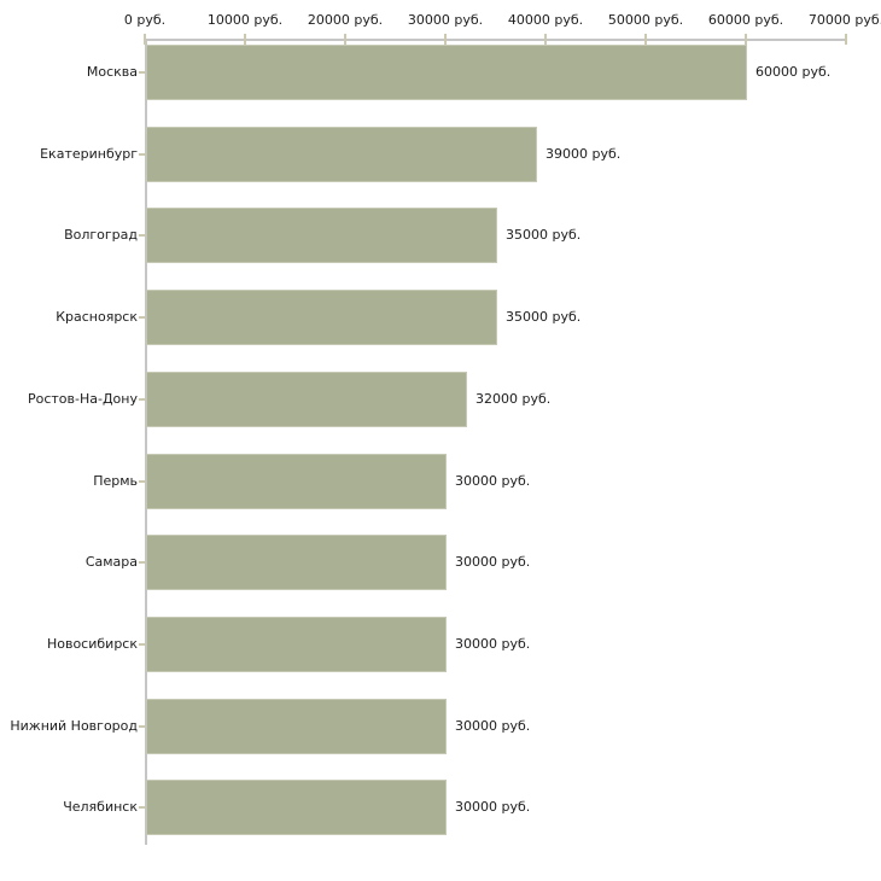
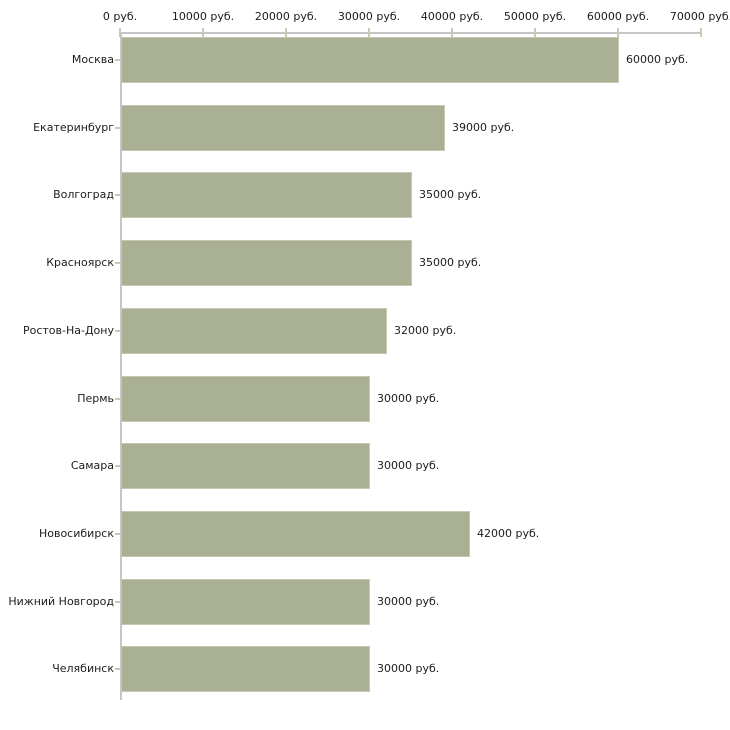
Новосибирск: 30000 -> 42000
